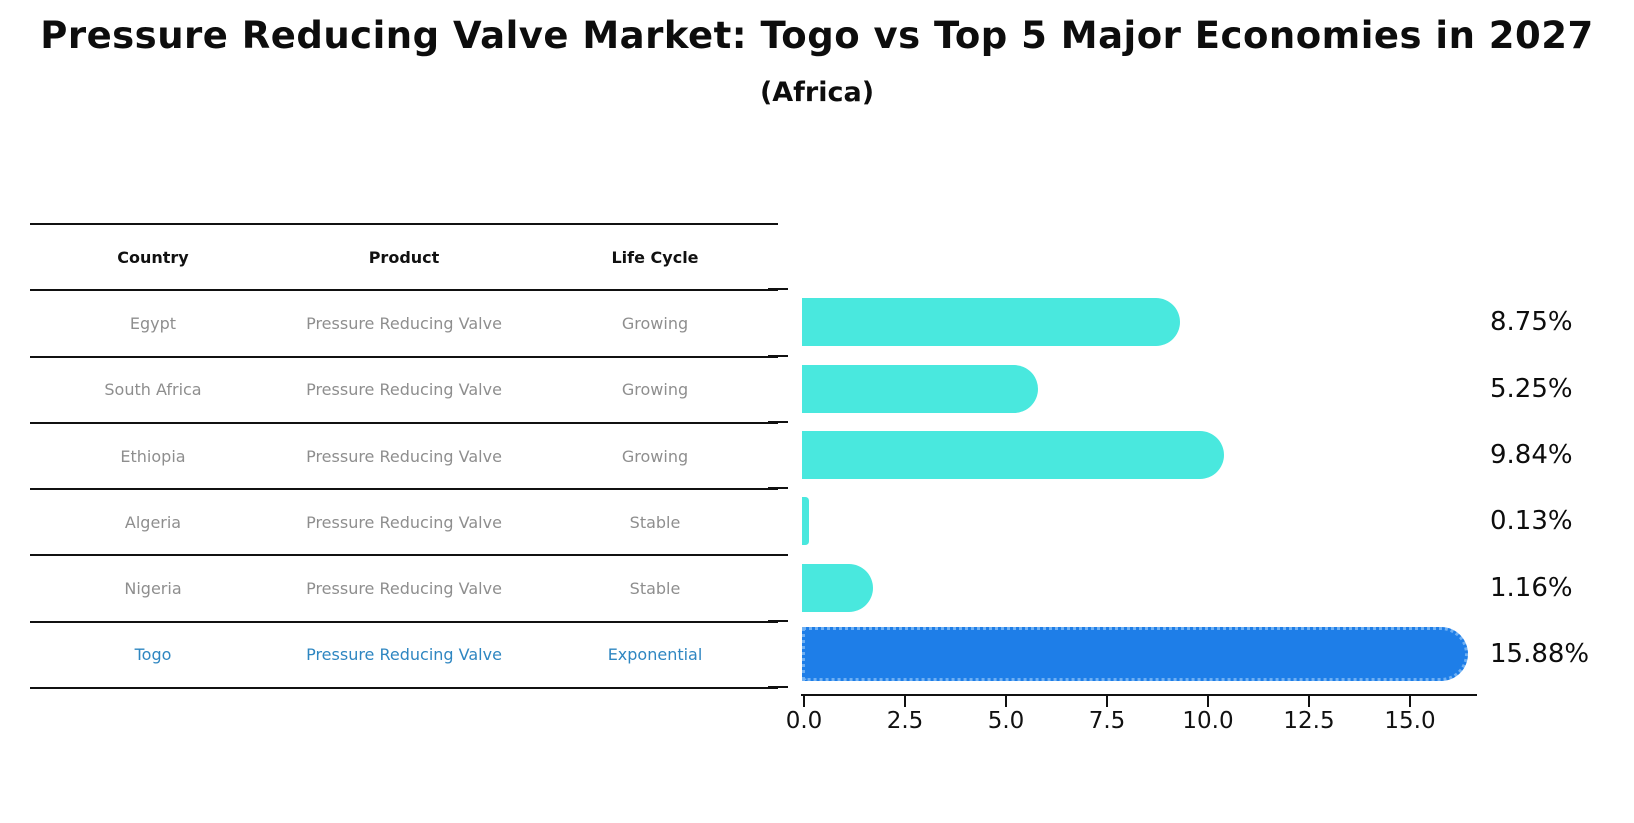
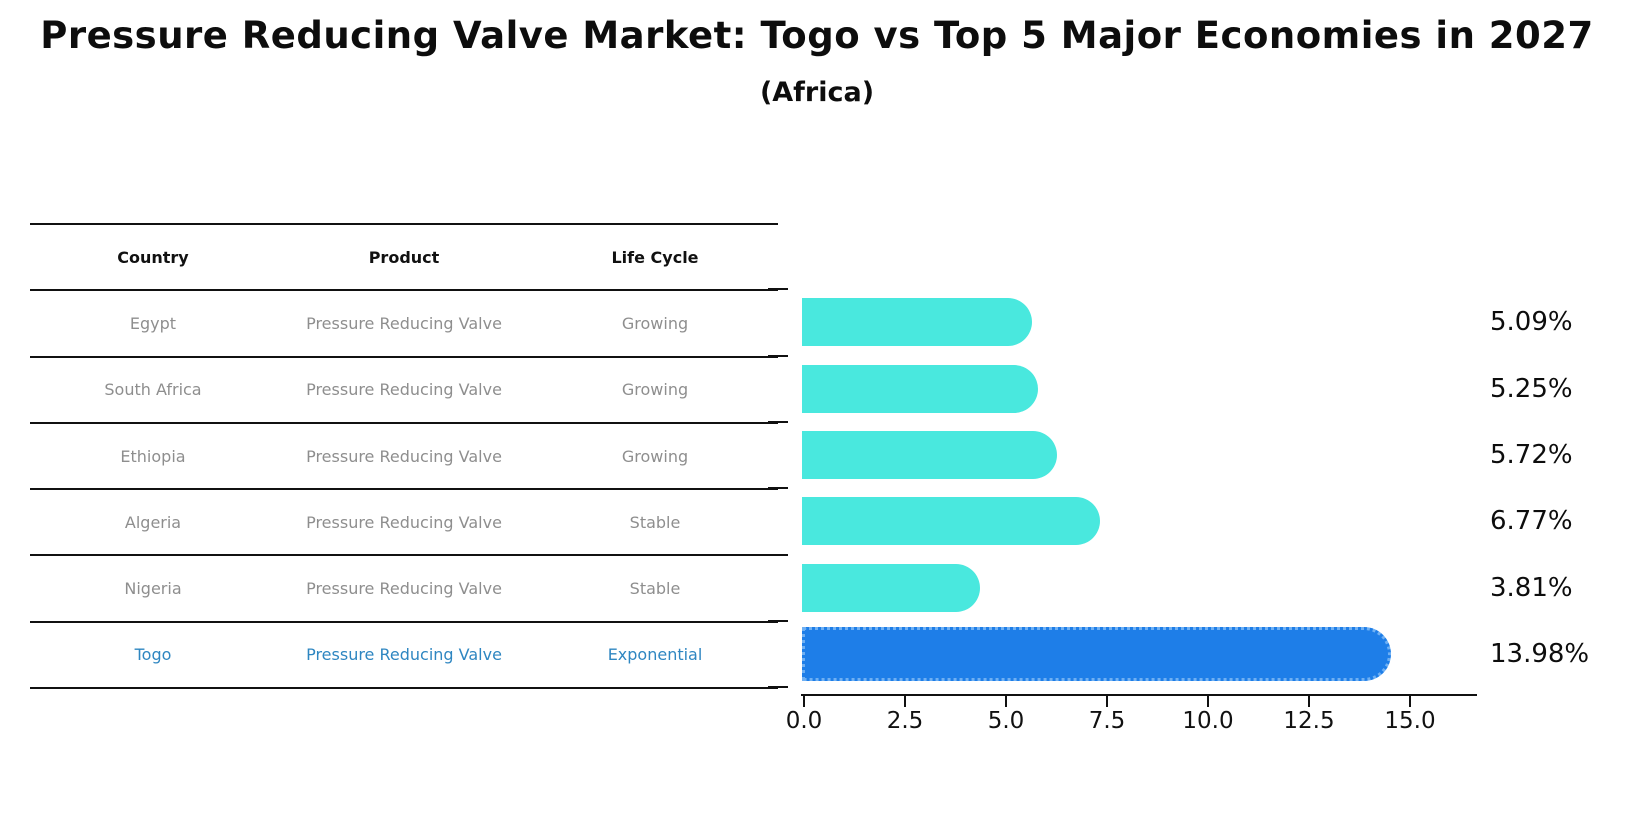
Egypt: 8.75% -> 5.09%
Ethiopia: 9.84% -> 5.72%
Algeria: 0.13% -> 6.77%
Nigeria: 1.16% -> 3.81%
Togo: 15.88% -> 13.98%
